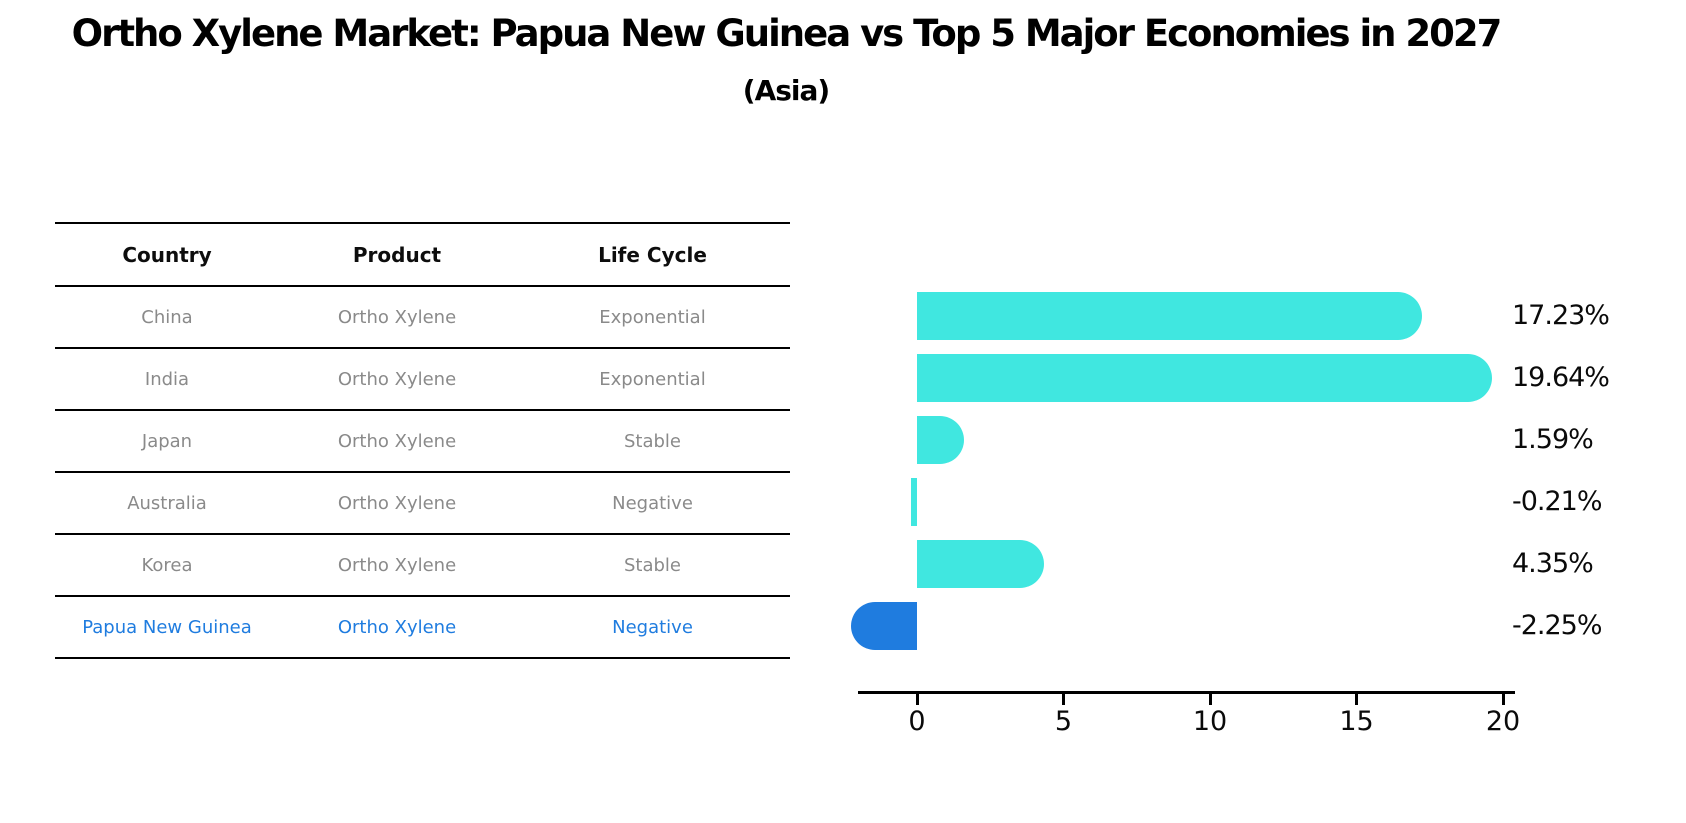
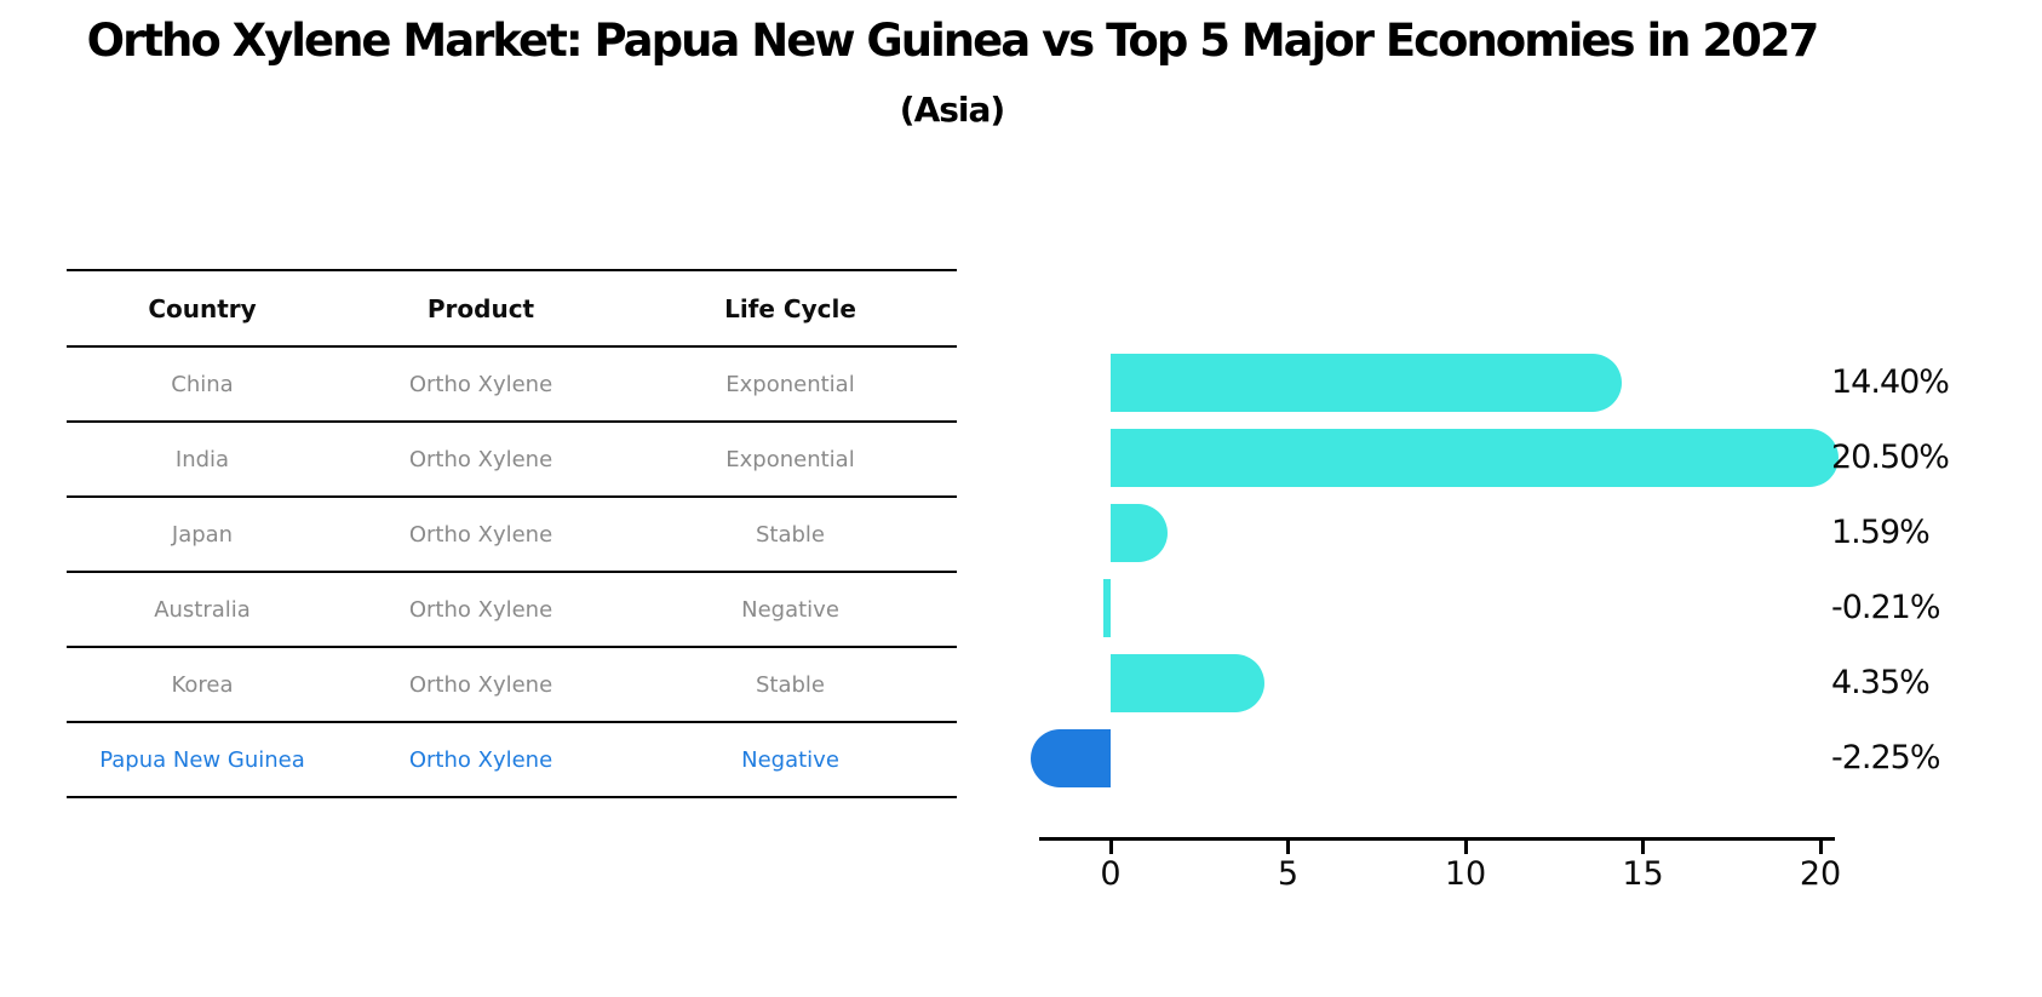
China: 17.23% -> 14.40%
India: 19.64% -> 20.50%
